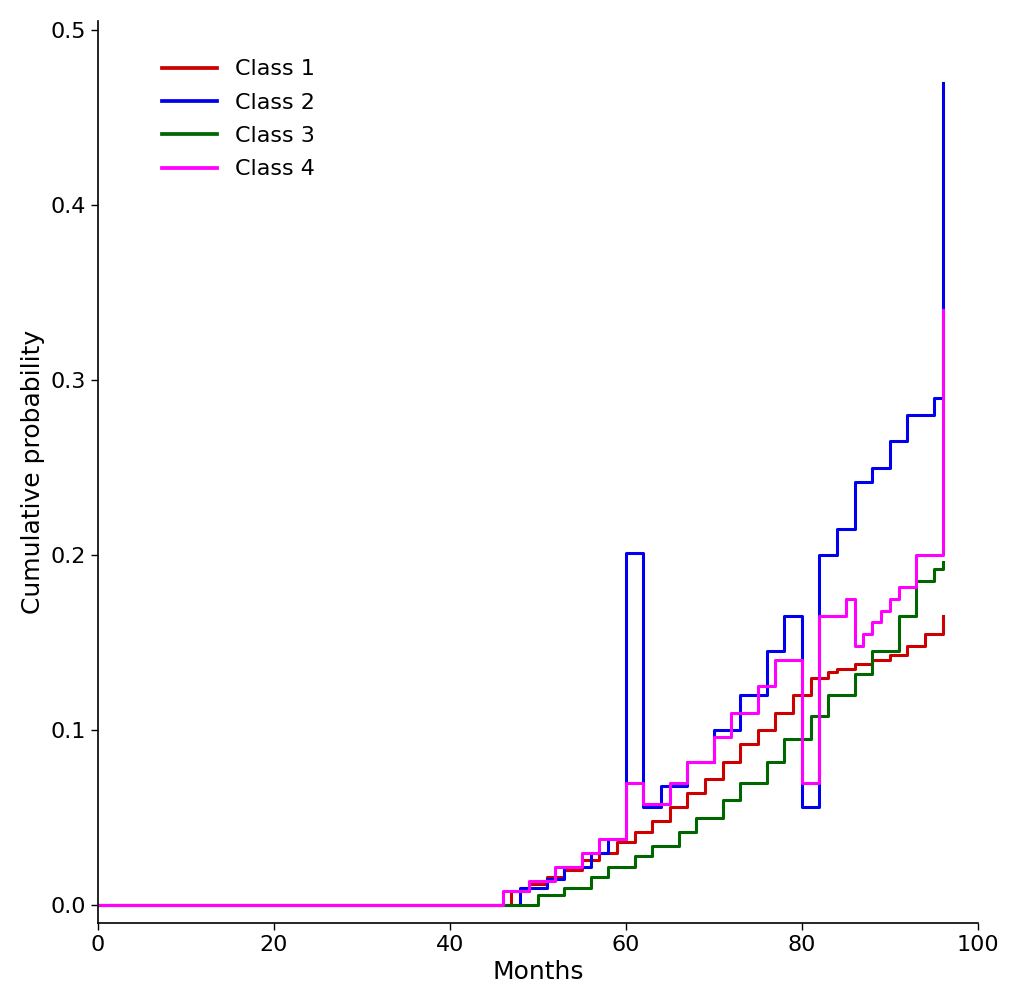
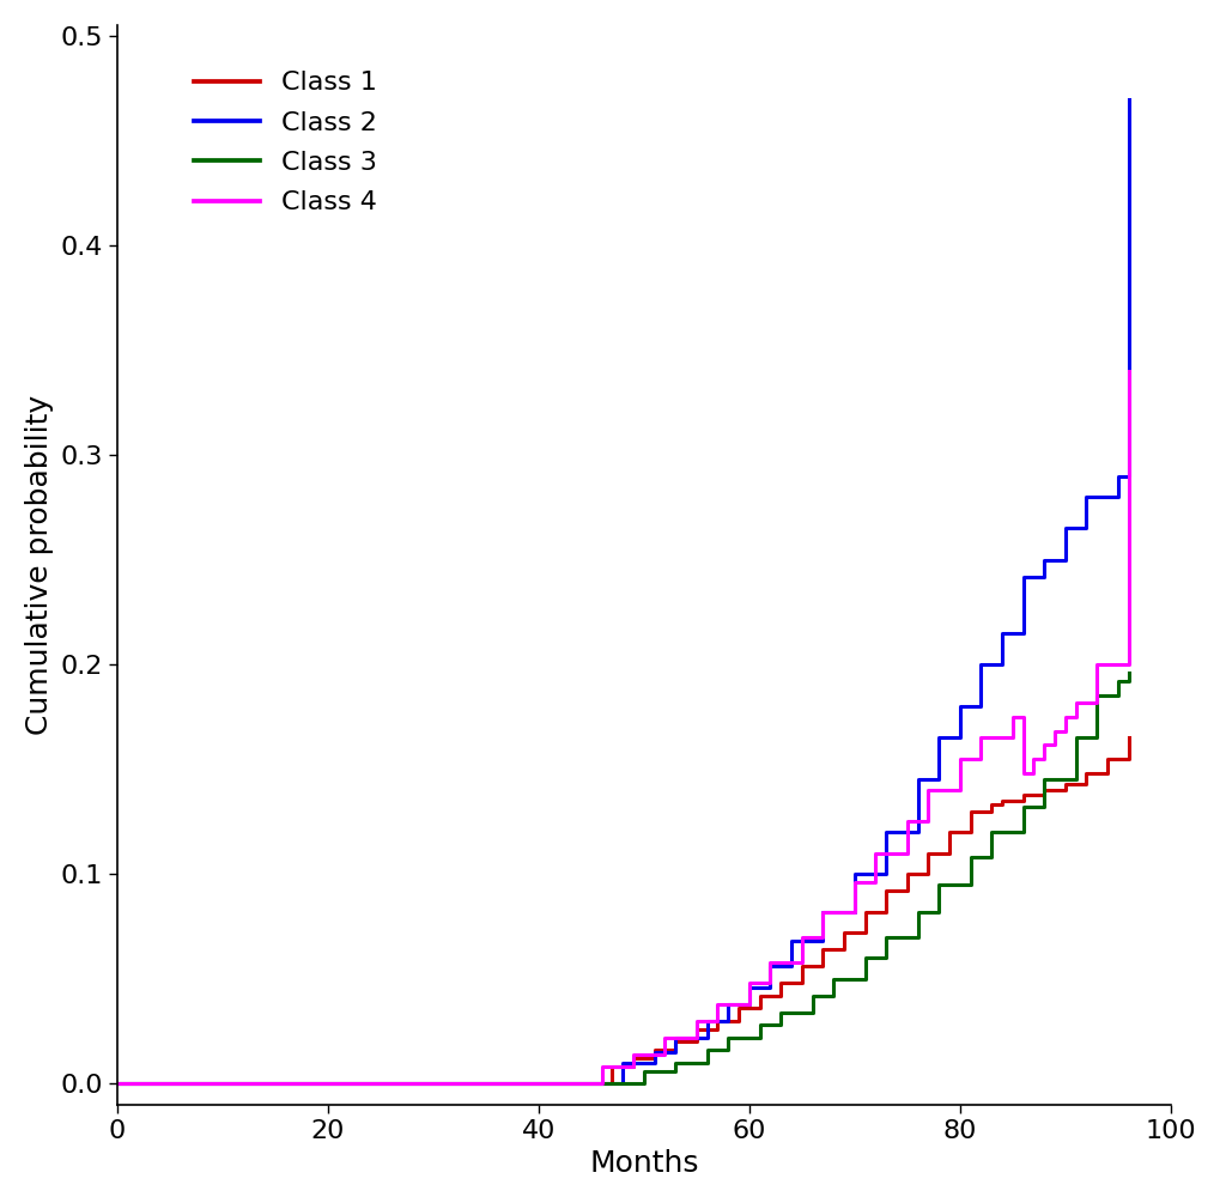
Class 2/60: 0.201 -> 0.046
Class 4/60: 0.070 -> 0.048
Class 2/80: 0.056 -> 0.180
Class 4/80: 0.070 -> 0.155
